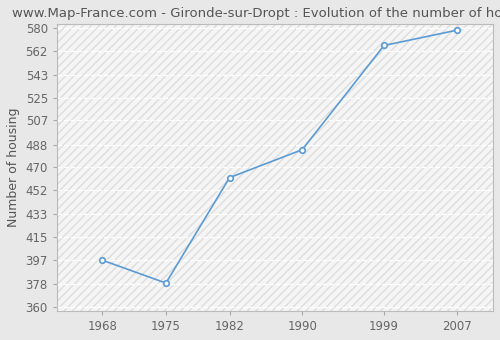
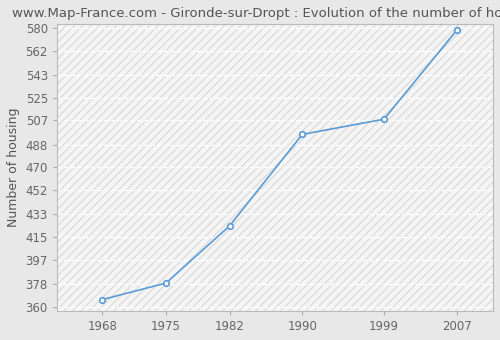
1968: 397 -> 366
1982: 462 -> 424
1990: 484 -> 496
1999: 566 -> 508
